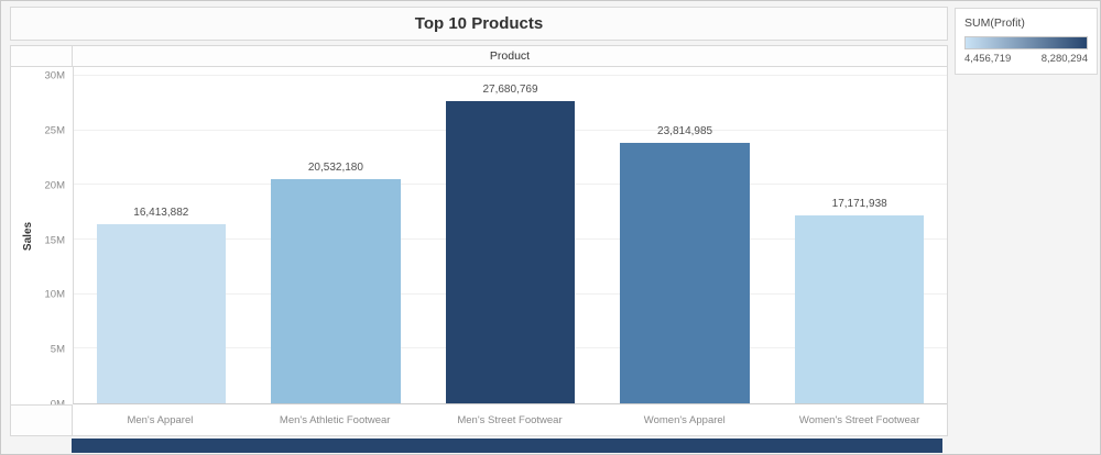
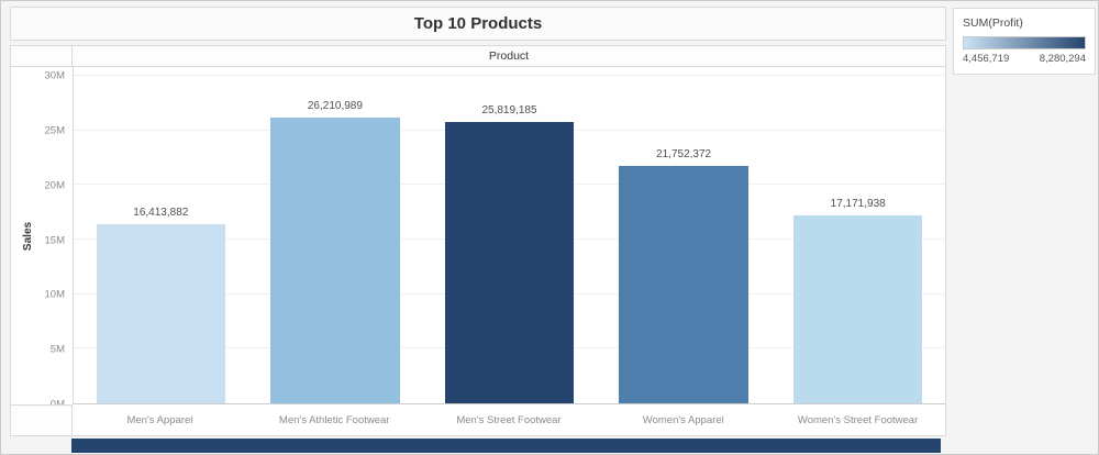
Men's Athletic Footwear: 20,532,180 -> 26,210,989
Men's Street Footwear: 27,680,769 -> 25,819,185
Women's Apparel: 23,814,985 -> 21,752,372
